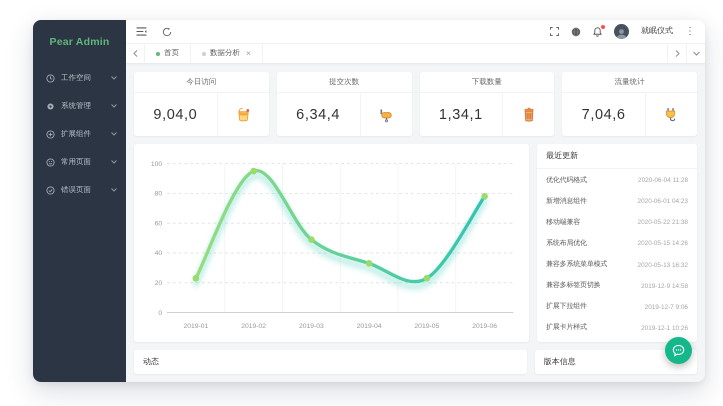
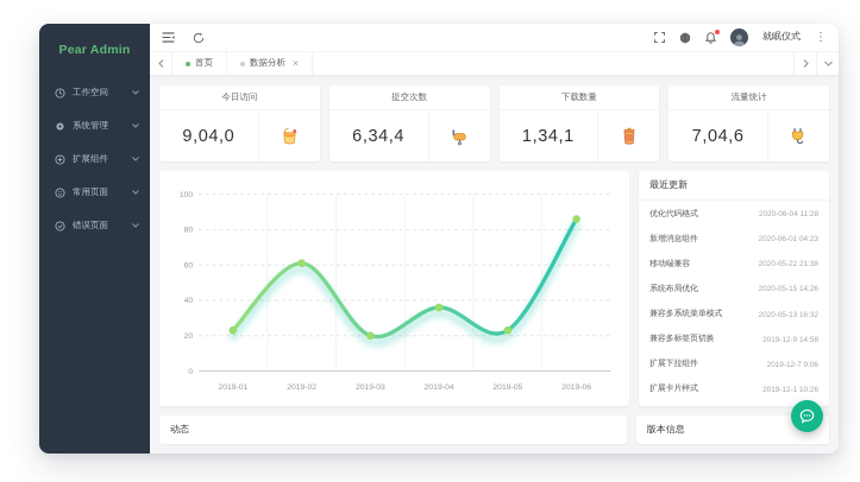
2019-02: 95 -> 61
2019-03: 49 -> 20
2019-04: 33 -> 36
2019-06: 78 -> 86
